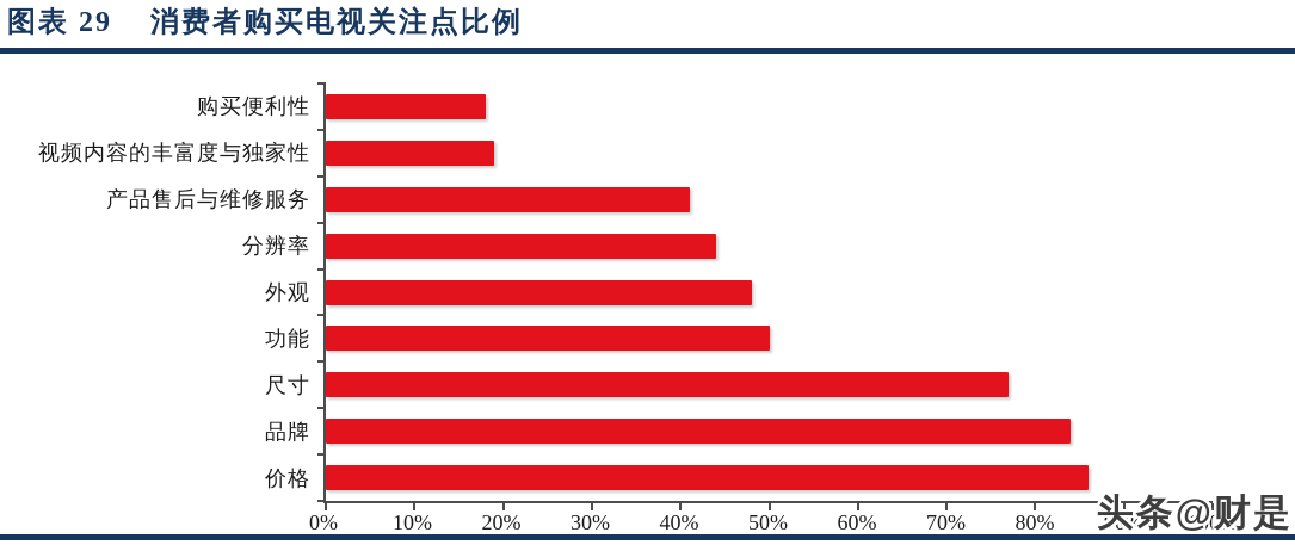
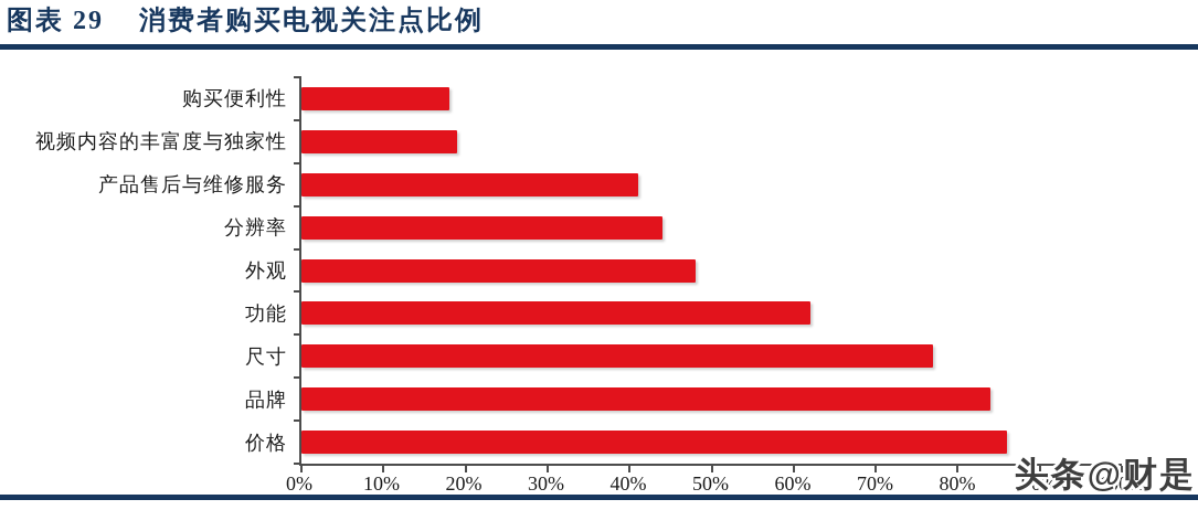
功能: 50% -> 62%
